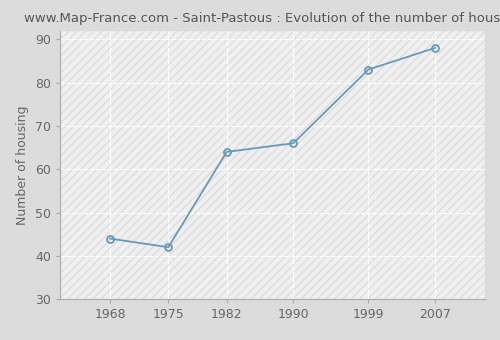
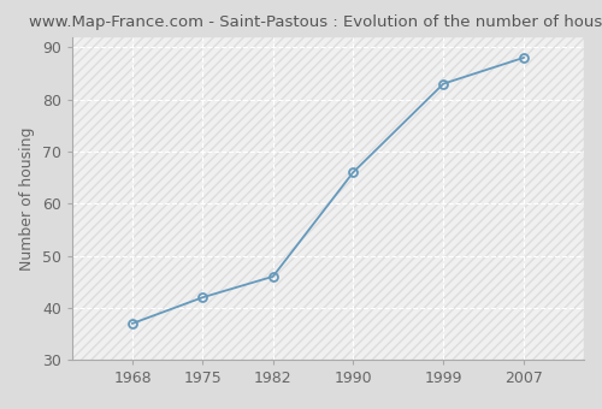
1968: 44 -> 37
1982: 64 -> 46
